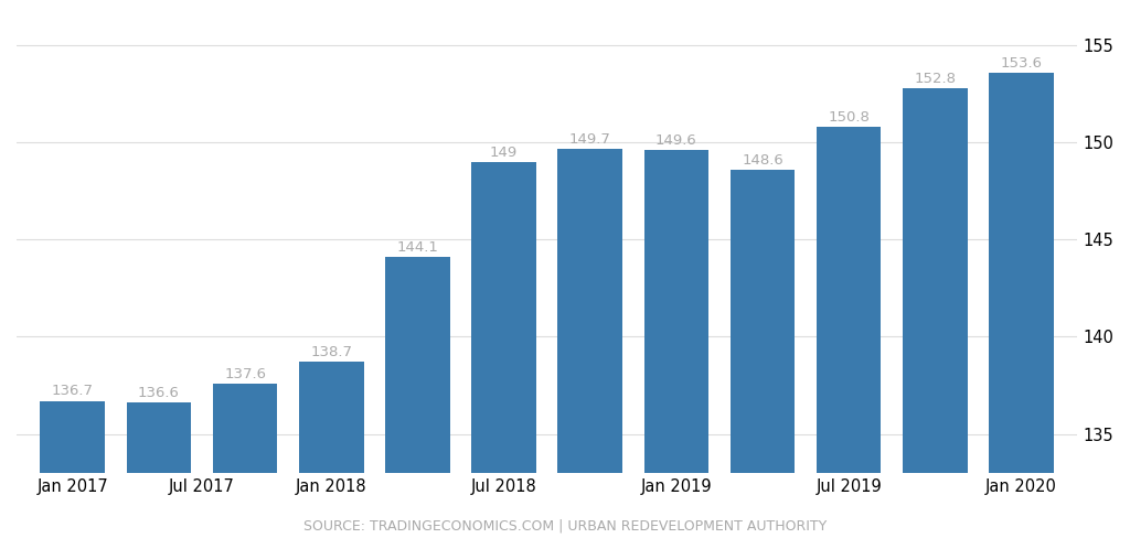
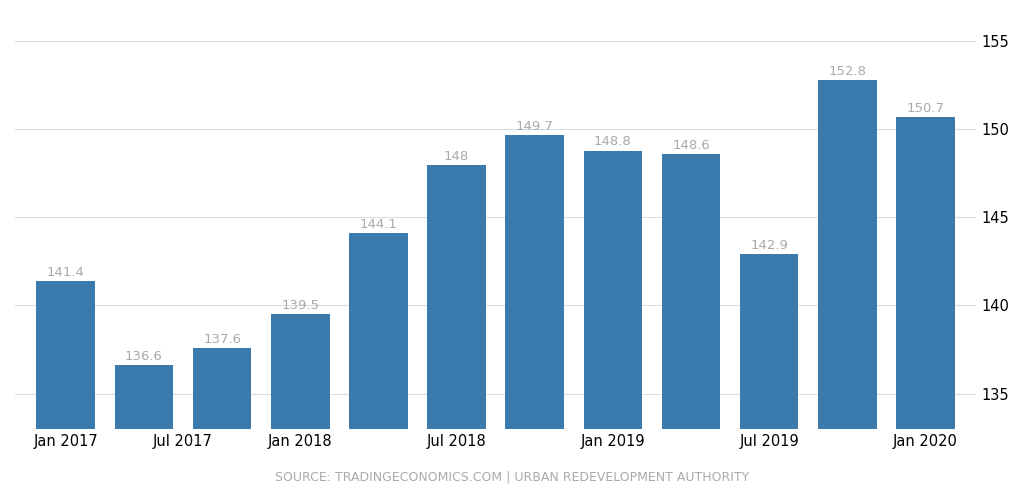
Jan 2017: 136.7 -> 141.4
Jan 2018: 138.7 -> 139.5
Jul 2018: 149 -> 148
Jan 2019: 149.6 -> 148.8
Jul 2019: 150.8 -> 142.9
Jan 2020: 153.6 -> 150.7
